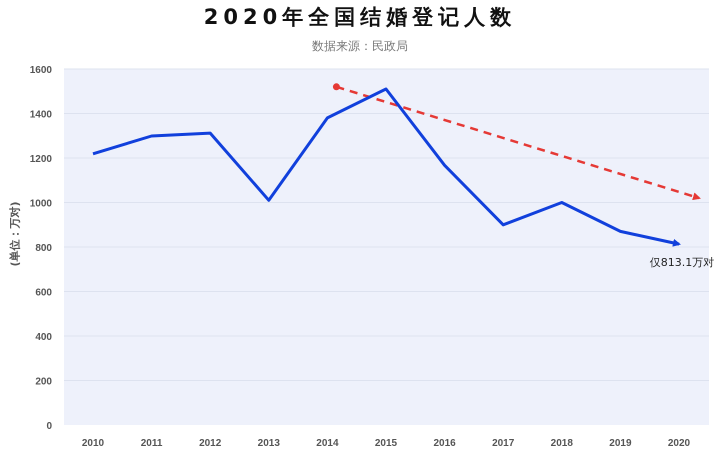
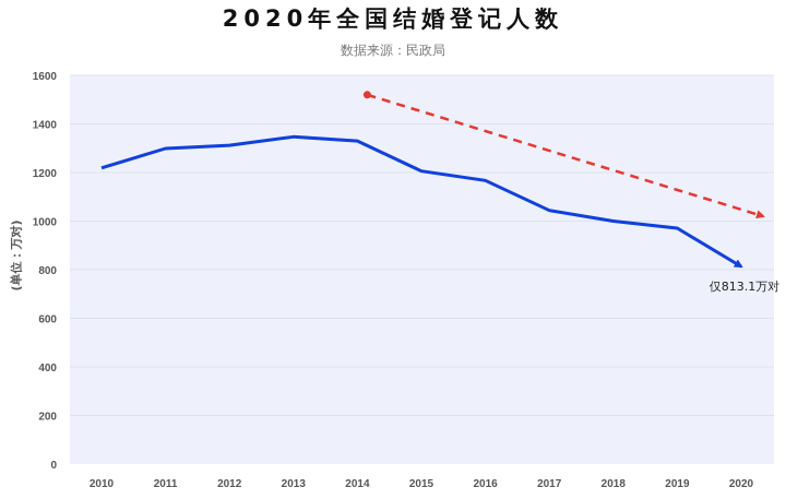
2013: 1010 -> 1350
2014: 1380 -> 1330
2015: 1510 -> 1210
2017: 900 -> 1040
2019: 870 -> 970
